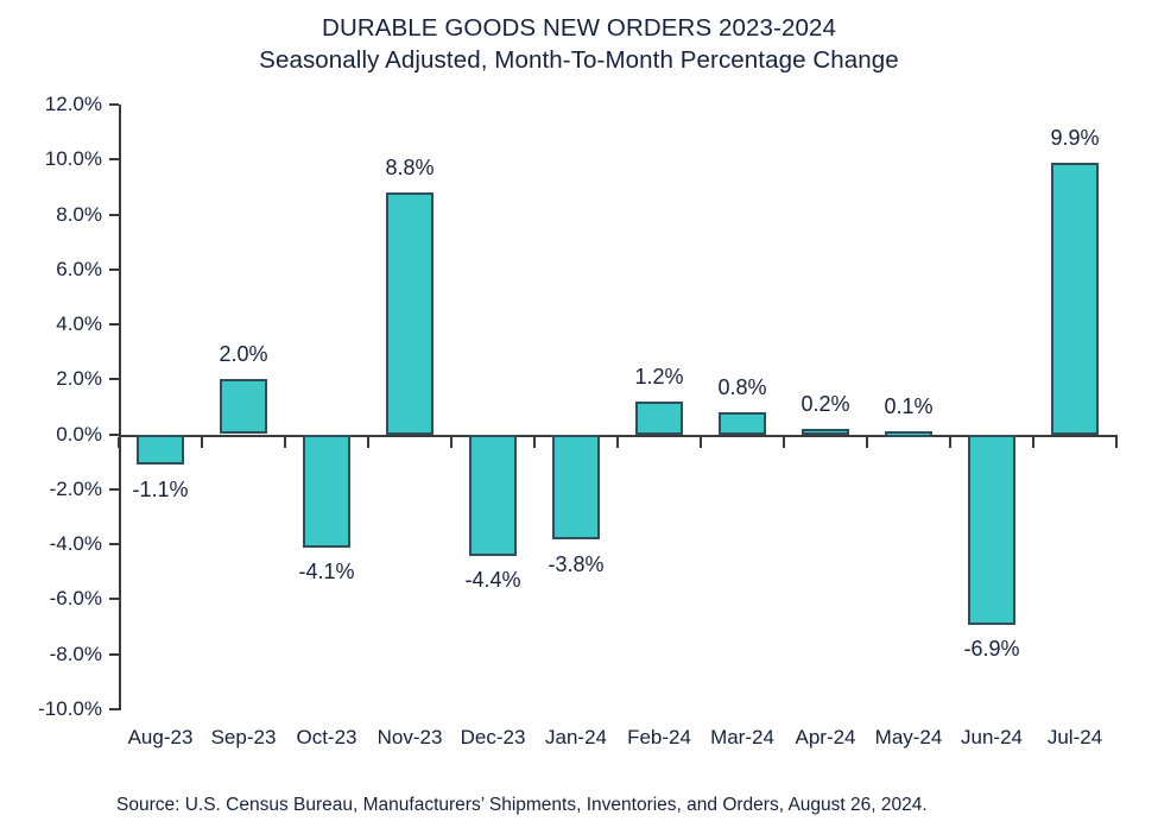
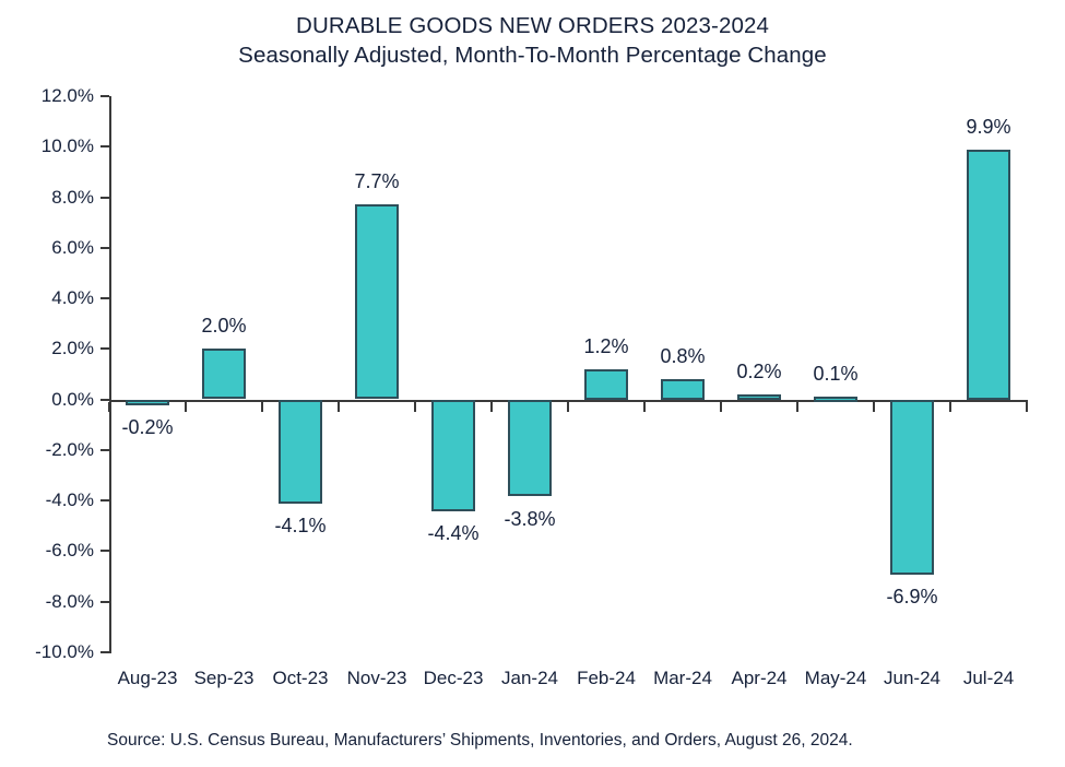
Aug-23: -1.1% -> -0.2%
Nov-23: 8.8% -> 7.7%
